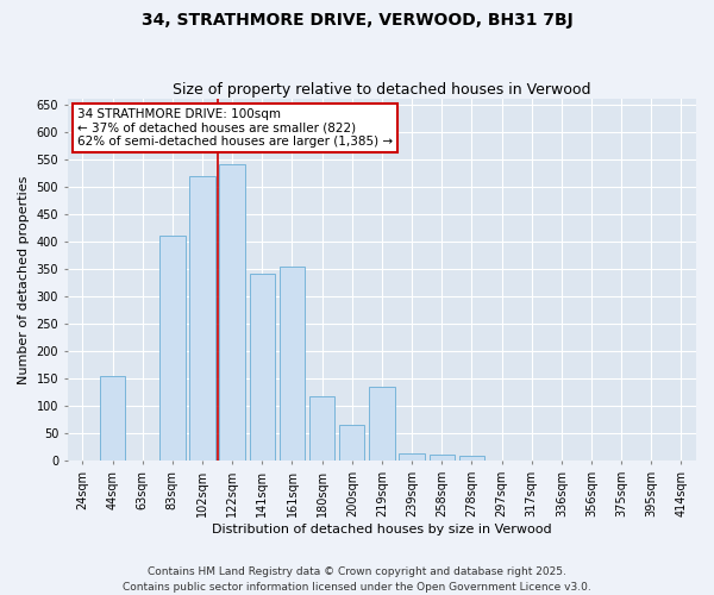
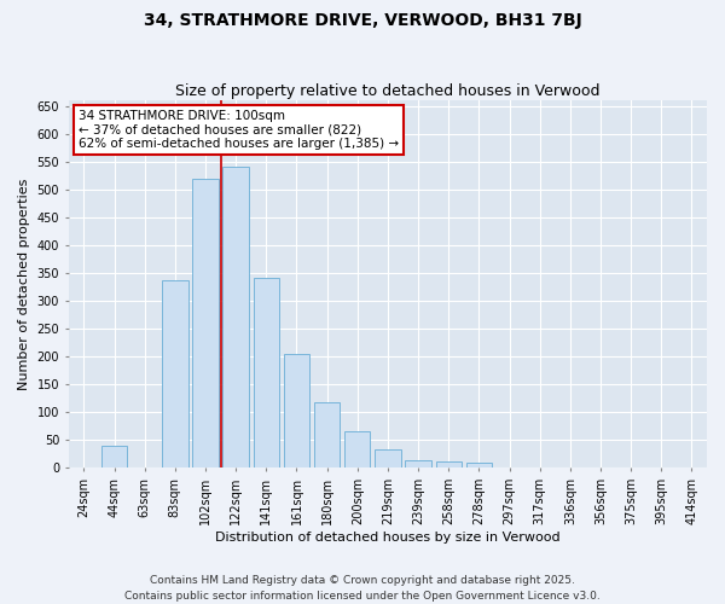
44sqm: 155 -> 40
83sqm: 410 -> 337
161sqm: 355 -> 205
219sqm: 135 -> 33
